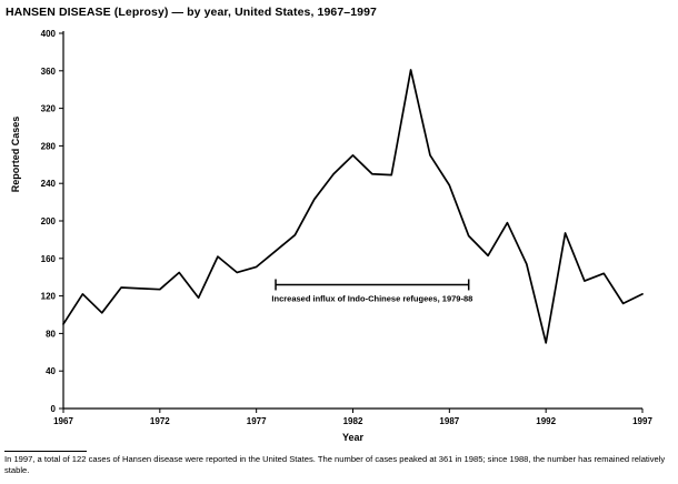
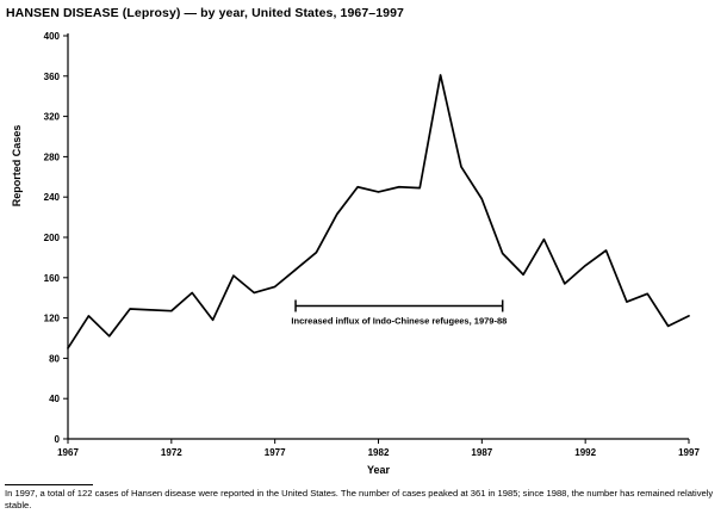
1982: 270 -> 240
1992: 70 -> 170
